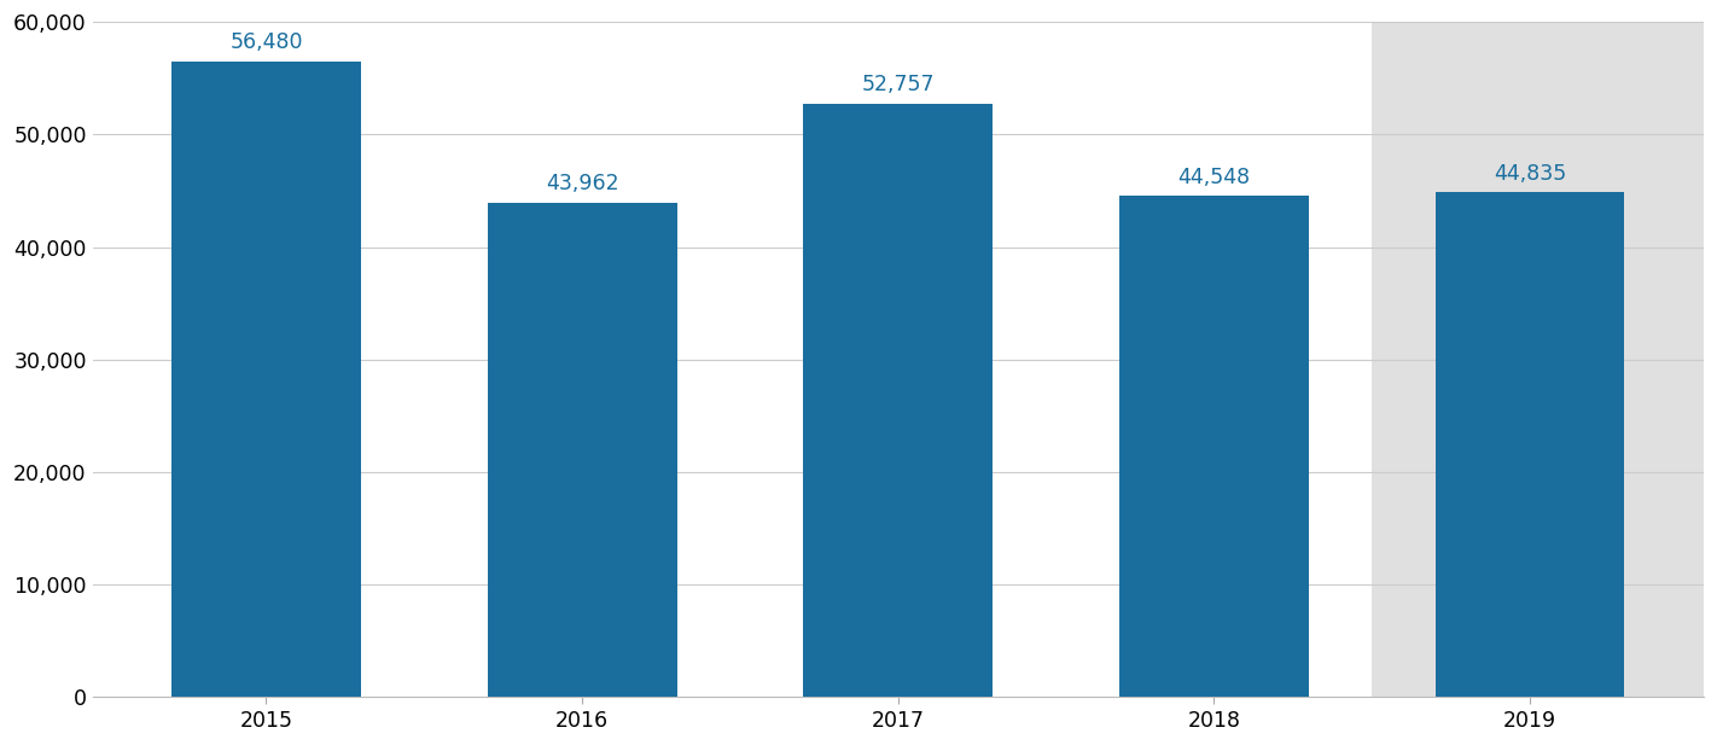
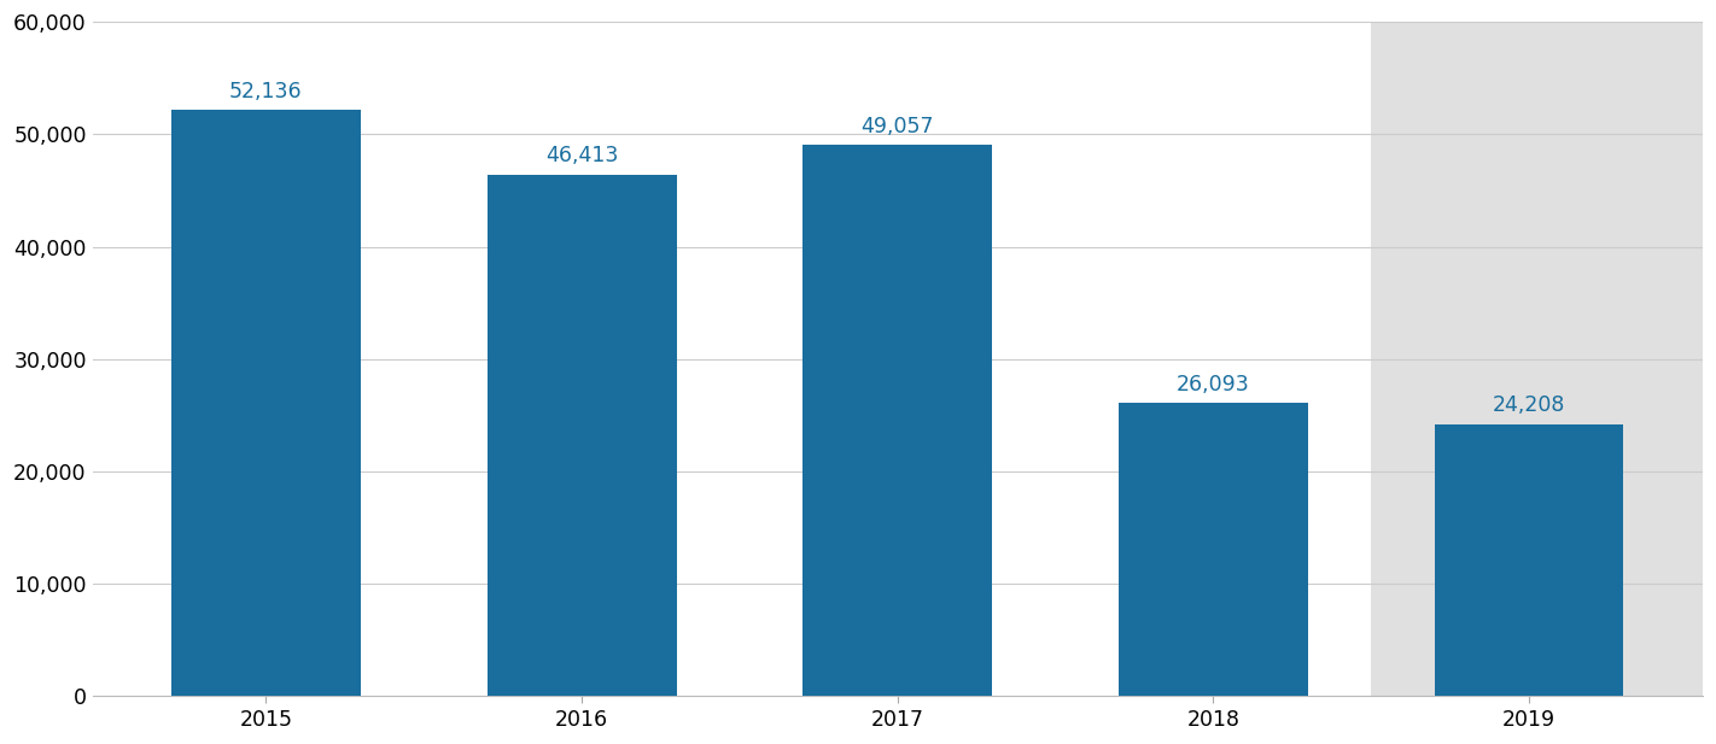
2015: 56,480 -> 52,136
2016: 43,962 -> 46,413
2017: 52,757 -> 49,057
2018: 44,548 -> 26,093
2019: 44,835 -> 24,208
